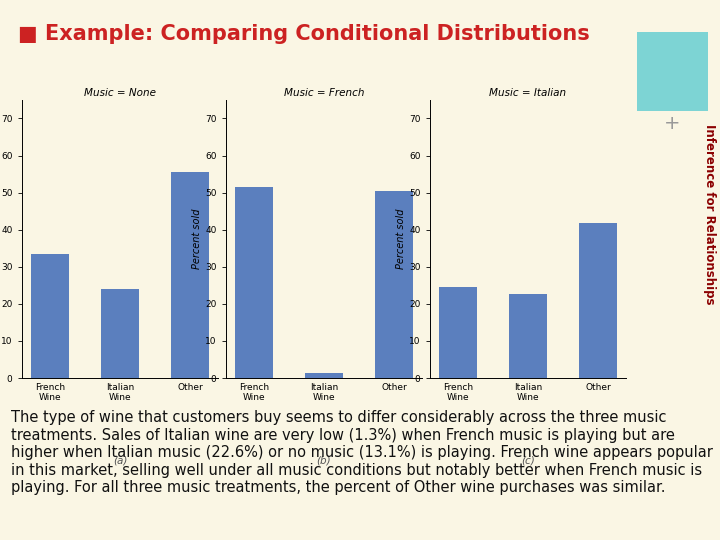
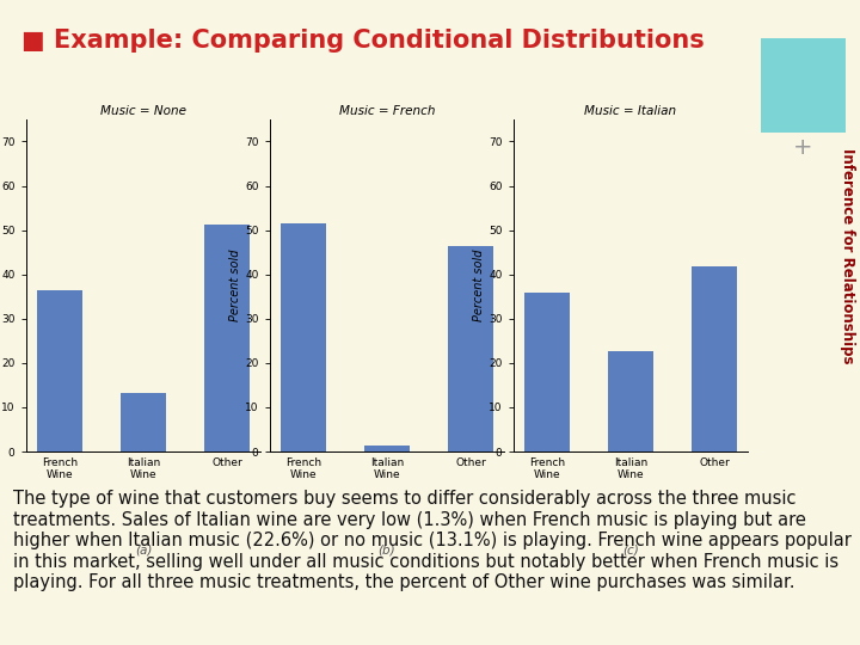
Music = None/French Wine: 33.5 -> 36.5
Music = None/Italian Wine: 24.0 -> 13.2
Music = None/Other: 55.5 -> 51.3
Music = French/Other: 50.5 -> 46.4
Music = Italian/French Wine: 24.5 -> 35.9
